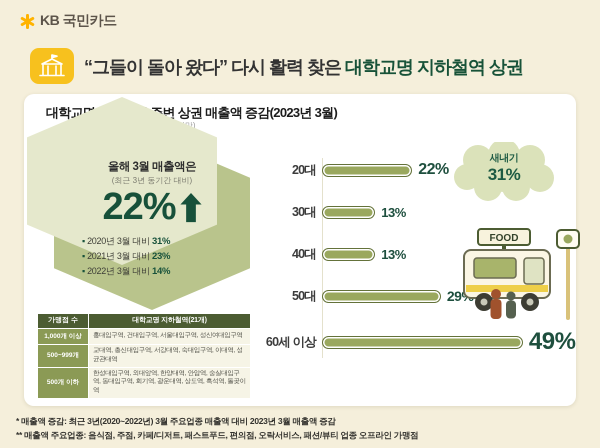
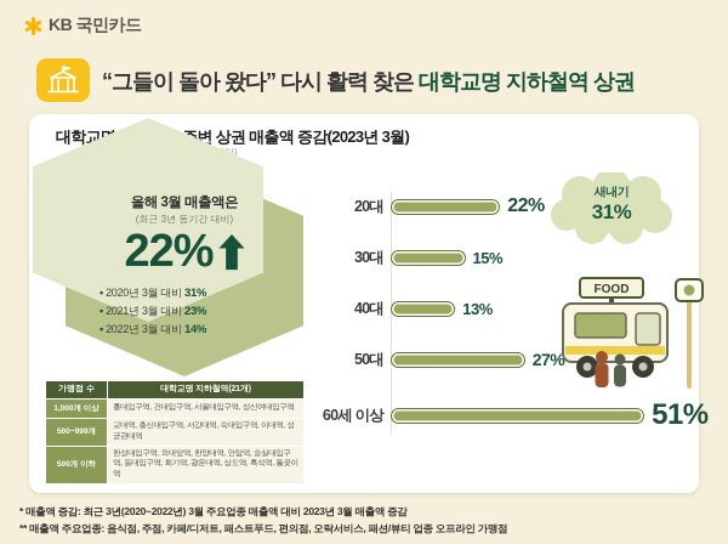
30대: 13% -> 15%
50대: 29% -> 27%
60세 이상: 49% -> 51%
